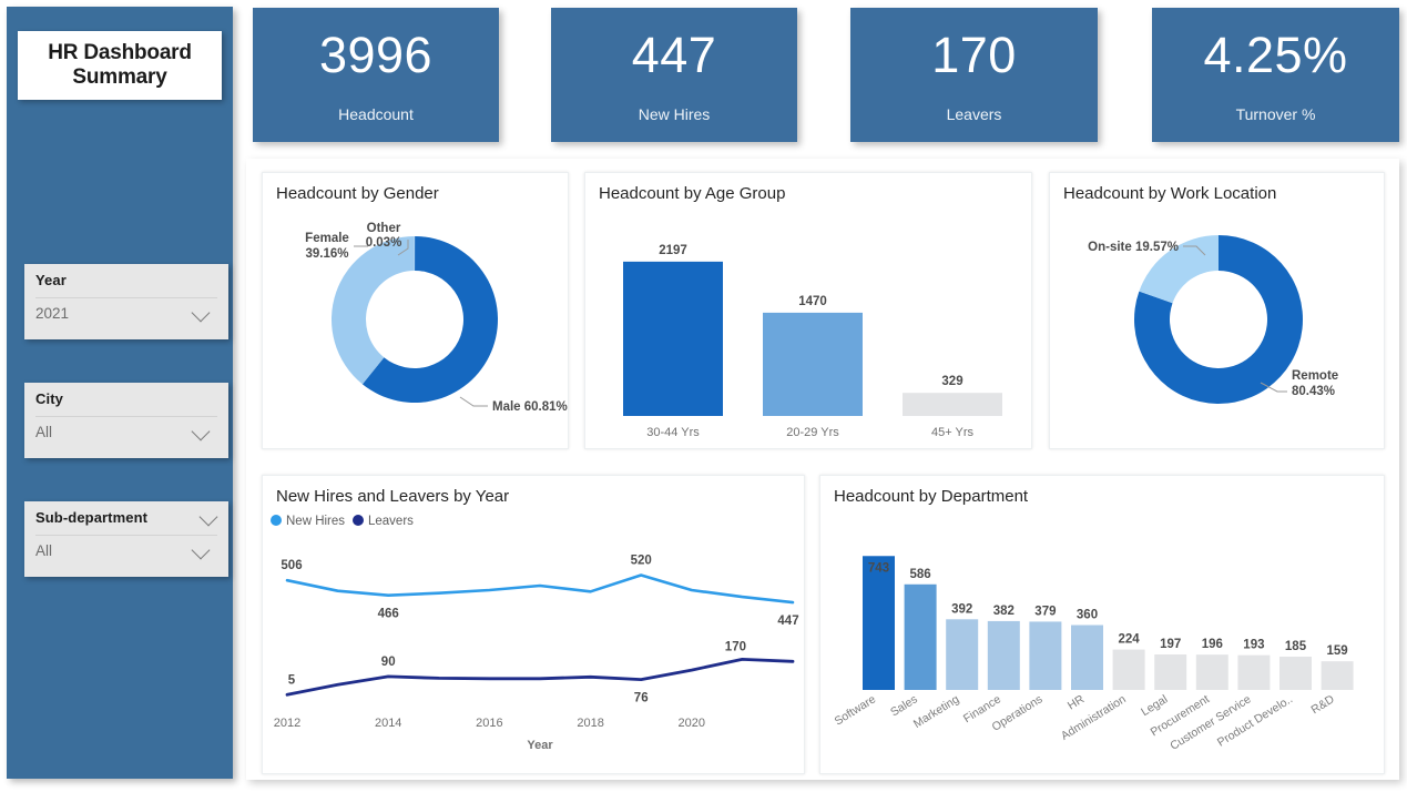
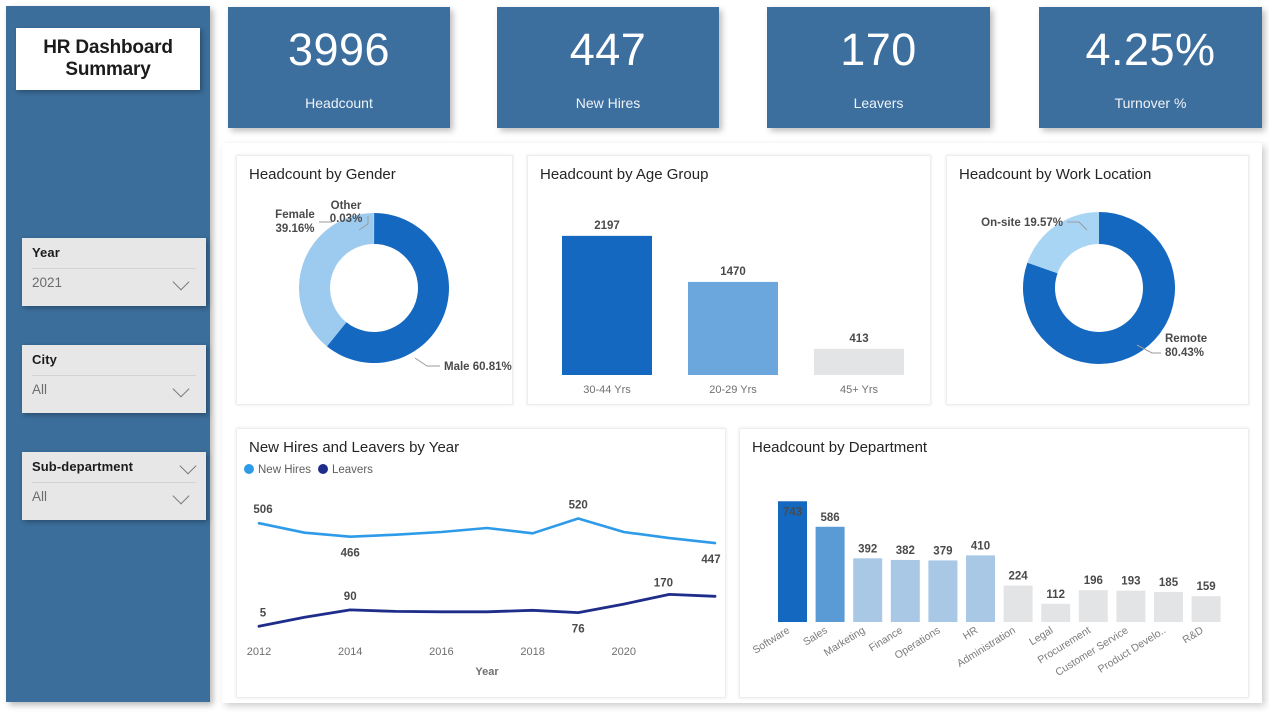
Headcount by Age Group/45+ Yrs: 329 -> 413
Headcount by Department/HR: 360 -> 410
Headcount by Department/Legal: 197 -> 112
